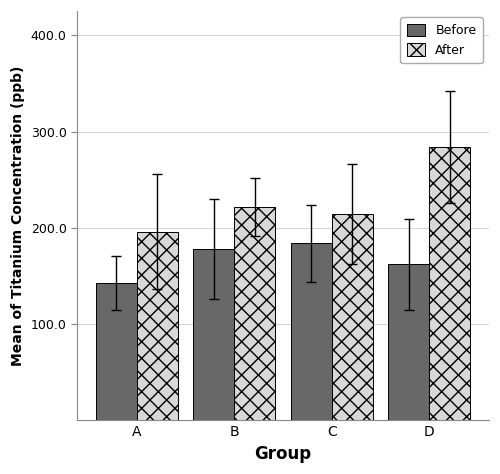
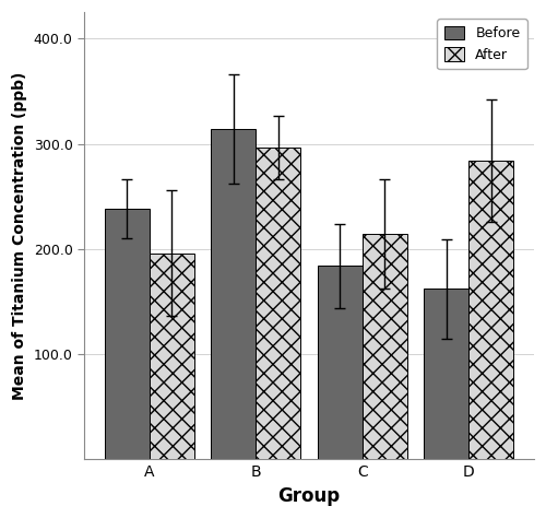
Before/A: 143 -> 238
Before/B: 178 -> 314
After/B: 222 -> 296
